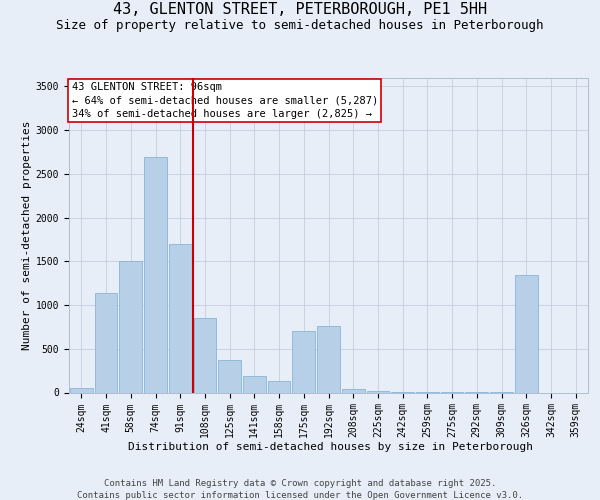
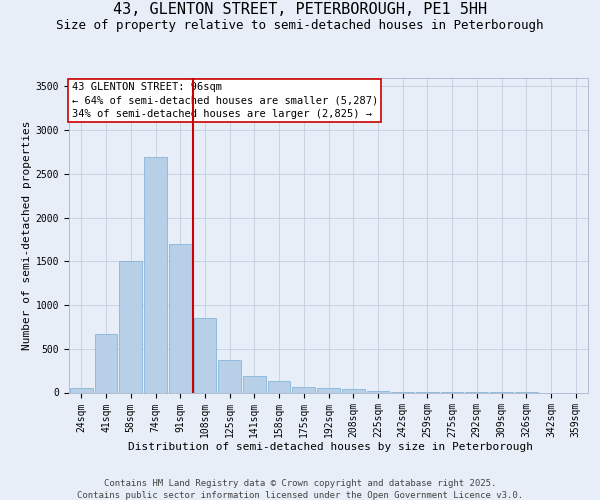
41sqm: 1140 -> 660
175sqm: 700 -> 60
192sqm: 760 -> 60
326sqm: 1340 -> 0
